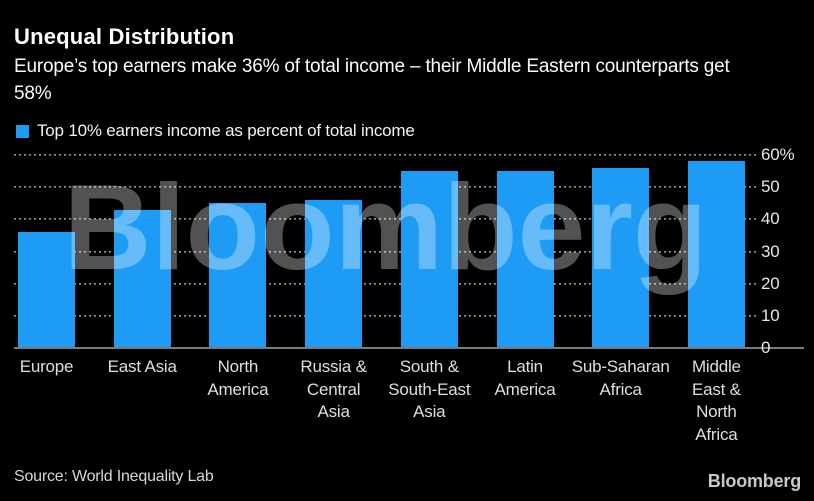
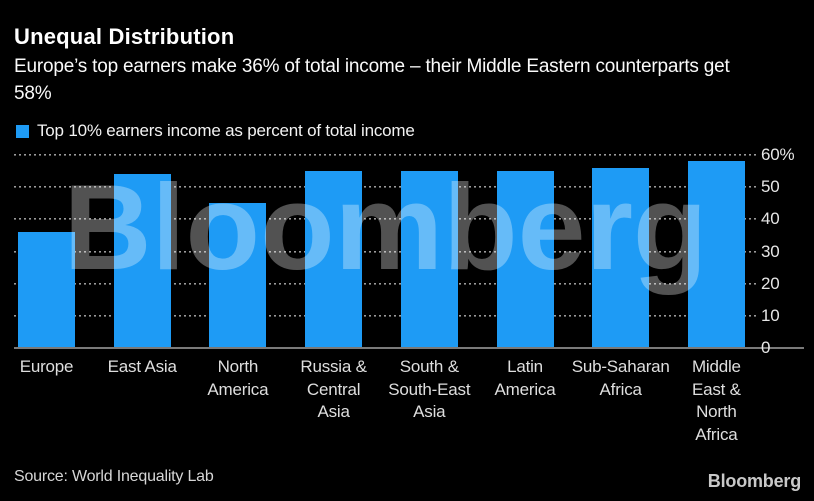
East Asia: 43% -> 54%
Russia & Central Asia: 46% -> 55%
